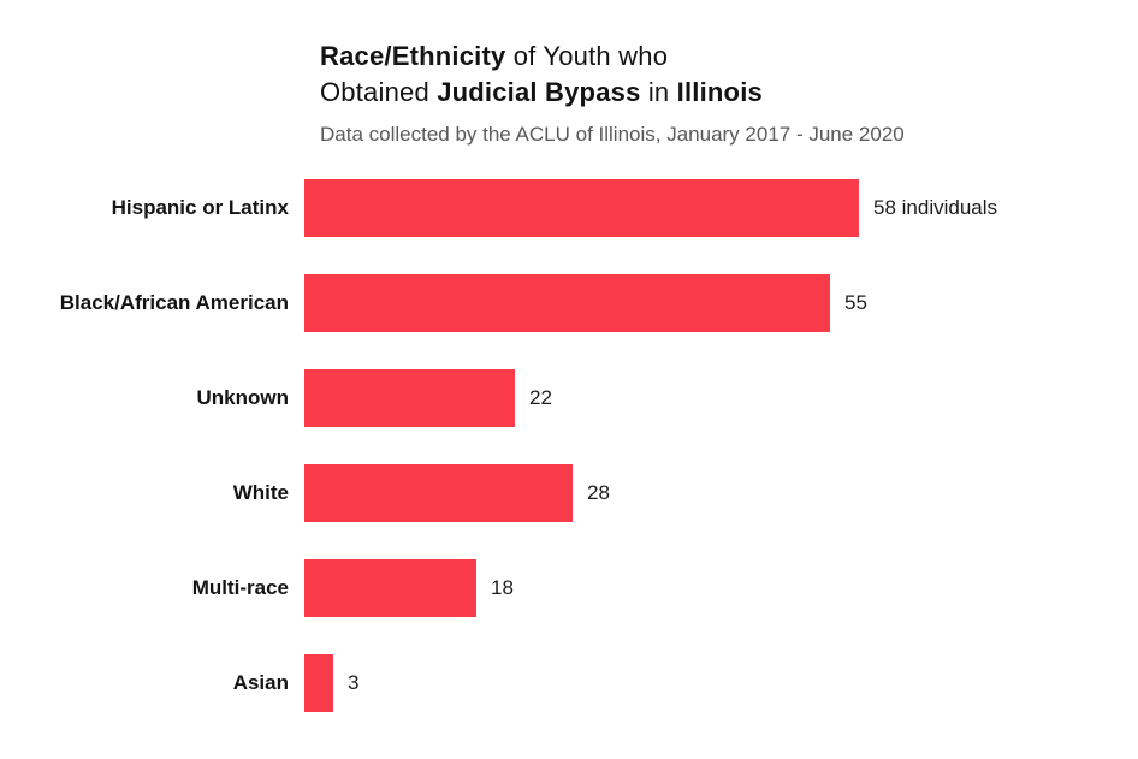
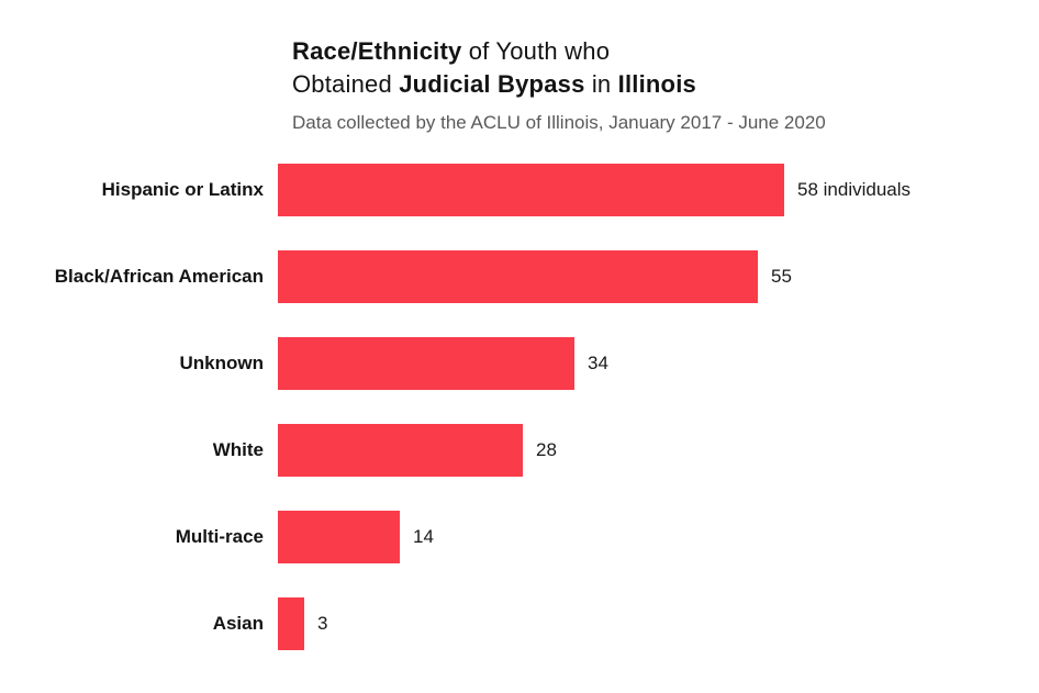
Unknown: 22 -> 34
Multi-race: 18 -> 14
